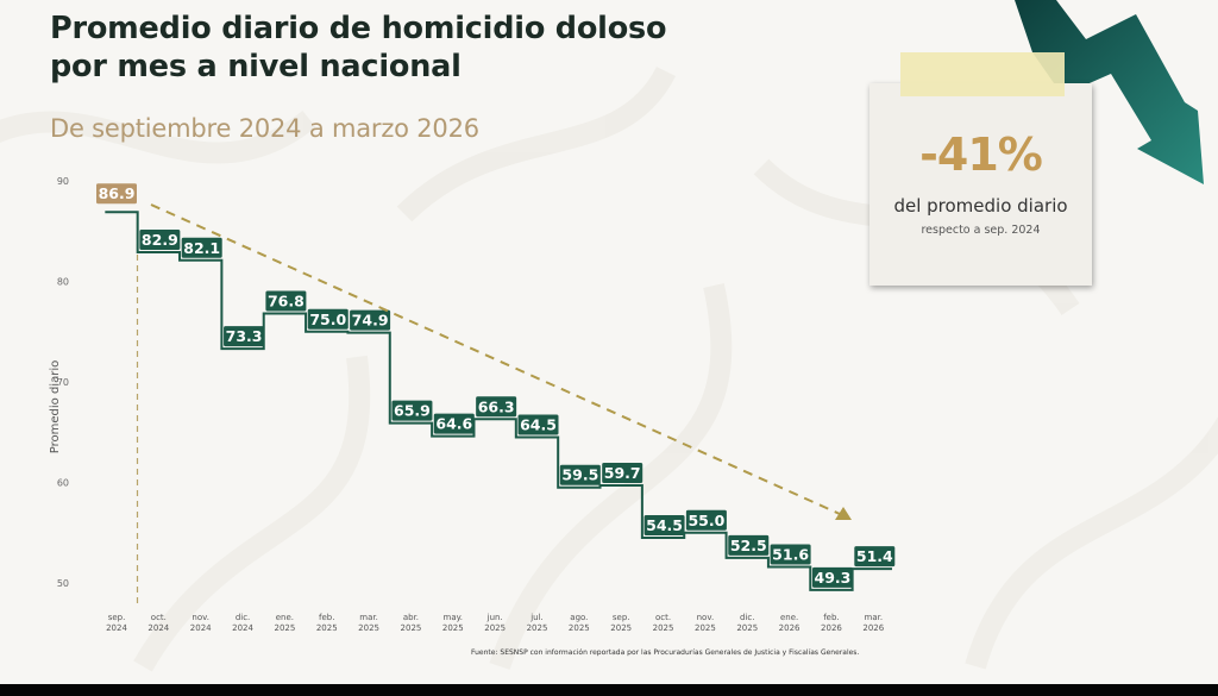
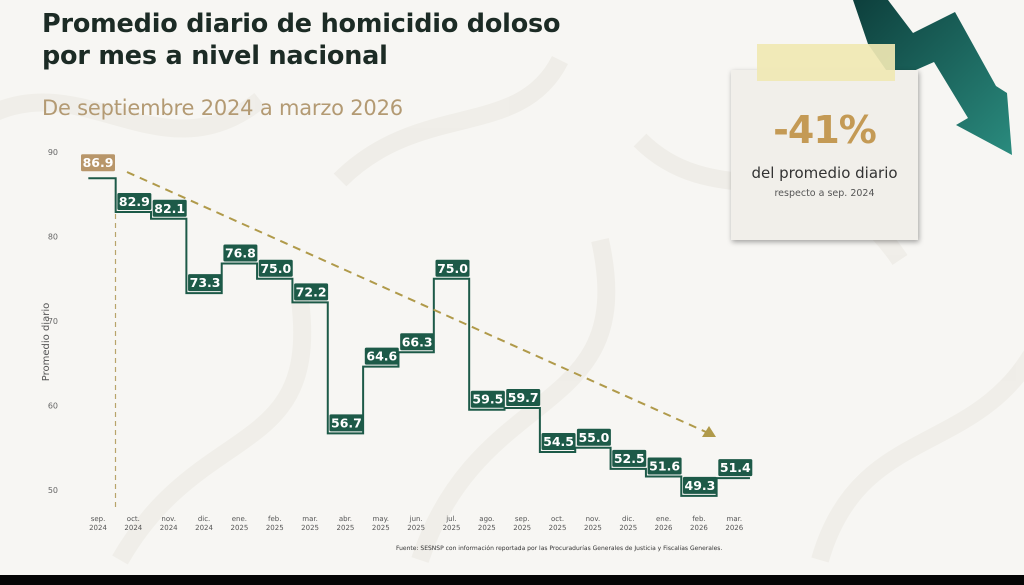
mar. 2025: 74.9 -> 72.2
abr. 2025: 65.9 -> 56.7
jul. 2025: 64.5 -> 75.0
